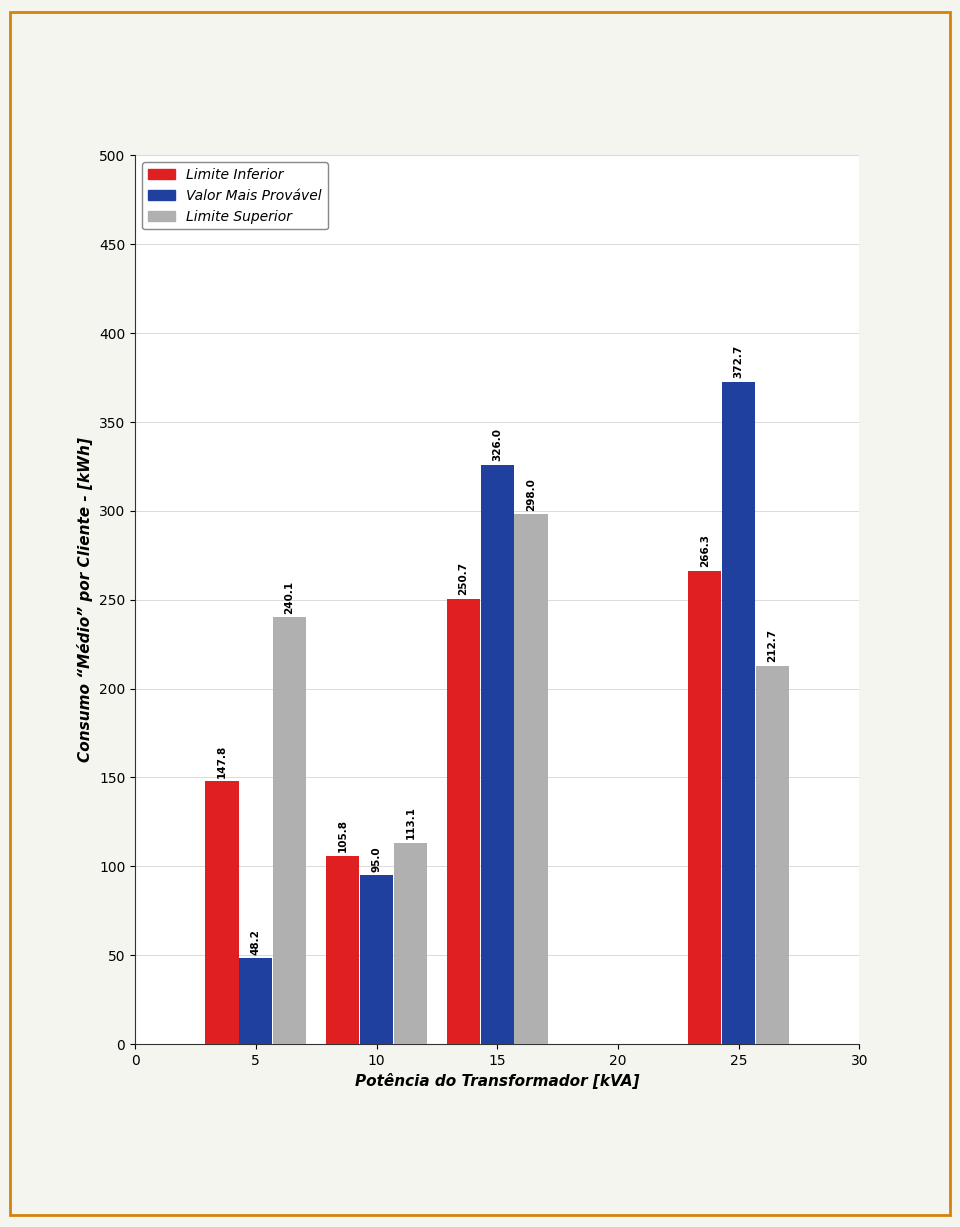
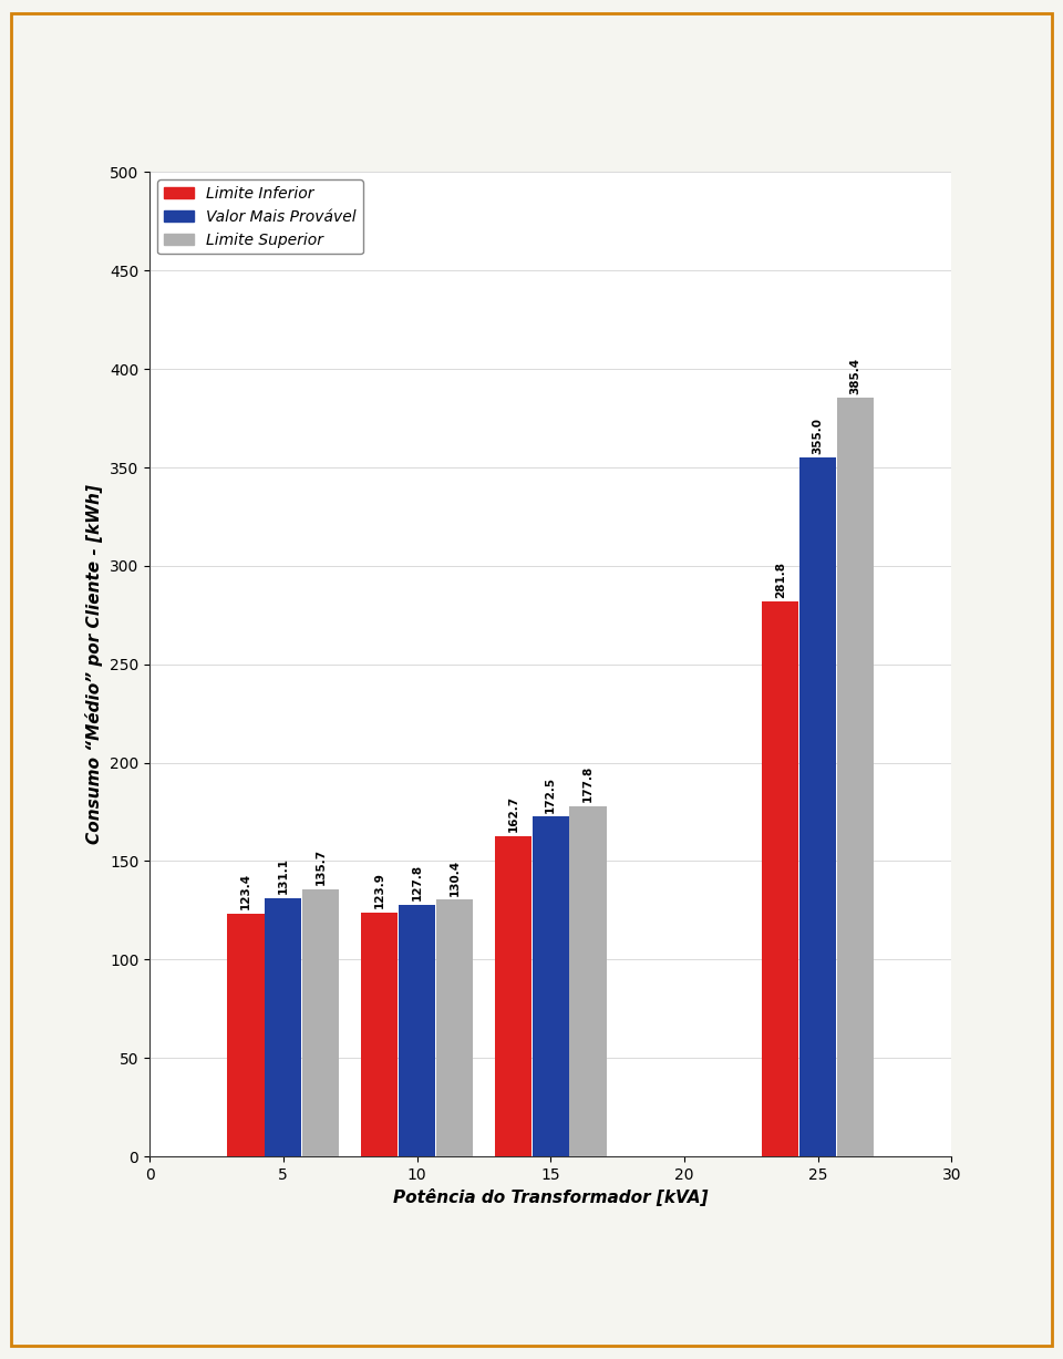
Limite Inferior/5: 147.8 -> 123.4
Valor Mais Provável/5: 48.2 -> 131.1
Limite Superior/5: 240.1 -> 135.7
Limite Inferior/10: 105.8 -> 123.9
Valor Mais Provável/10: 95.0 -> 127.8
Limite Superior/10: 113.1 -> 130.4
Limite Inferior/15: 250.7 -> 162.7
Valor Mais Provável/15: 326.0 -> 172.5
Limite Superior/15: 298.0 -> 177.8
Limite Inferior/25: 266.3 -> 281.8
Valor Mais Provável/25: 372.7 -> 355.0
Limite Superior/25: 212.7 -> 385.4
